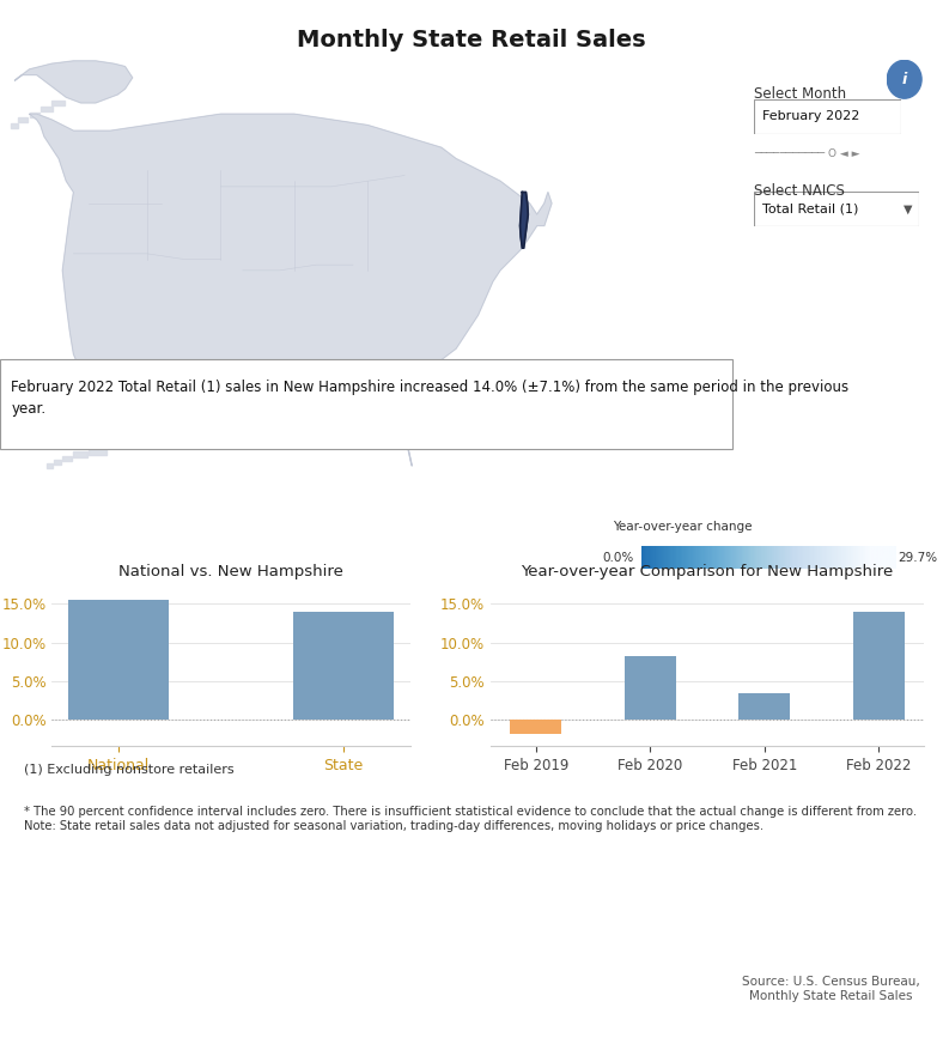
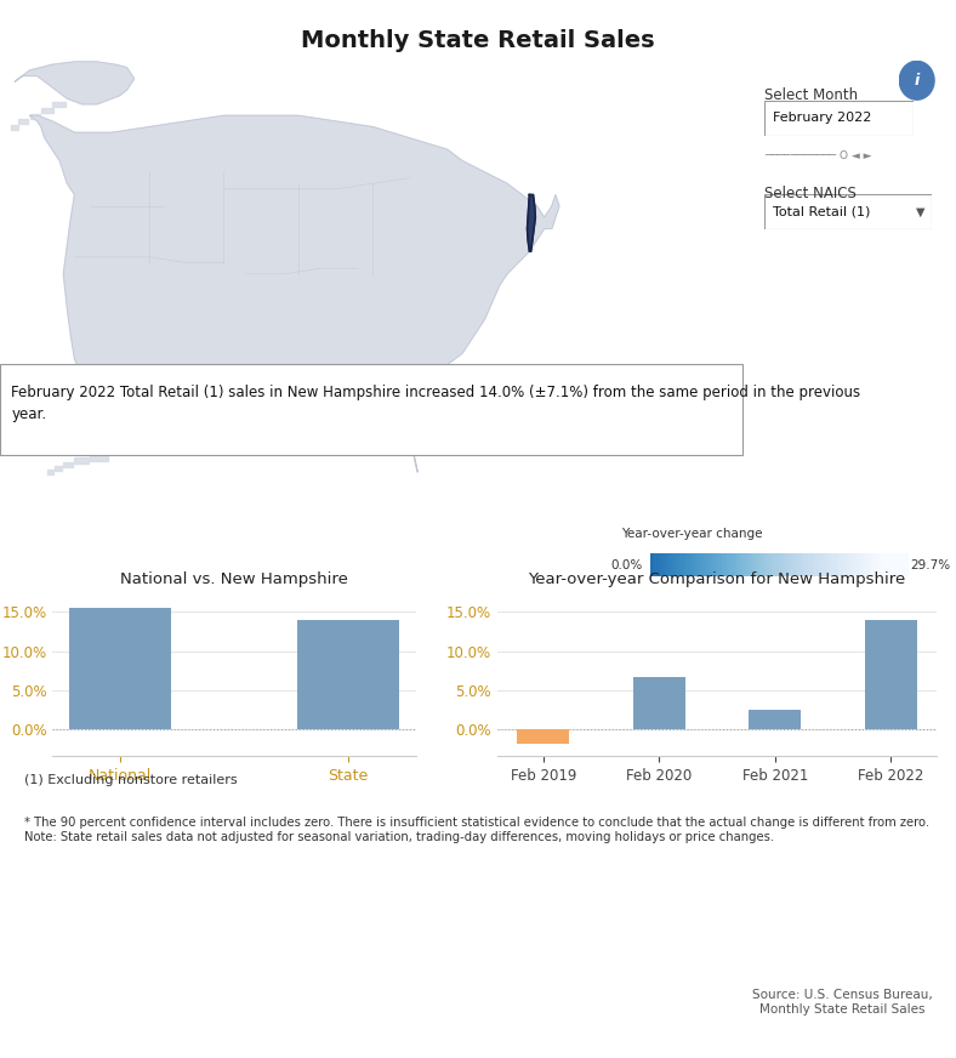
Year-over-year Comparison for New Hampshire/Feb 2020: 8.2% -> 6.7%
Year-over-year Comparison for New Hampshire/Feb 2021: 3.4% -> 2.5%
